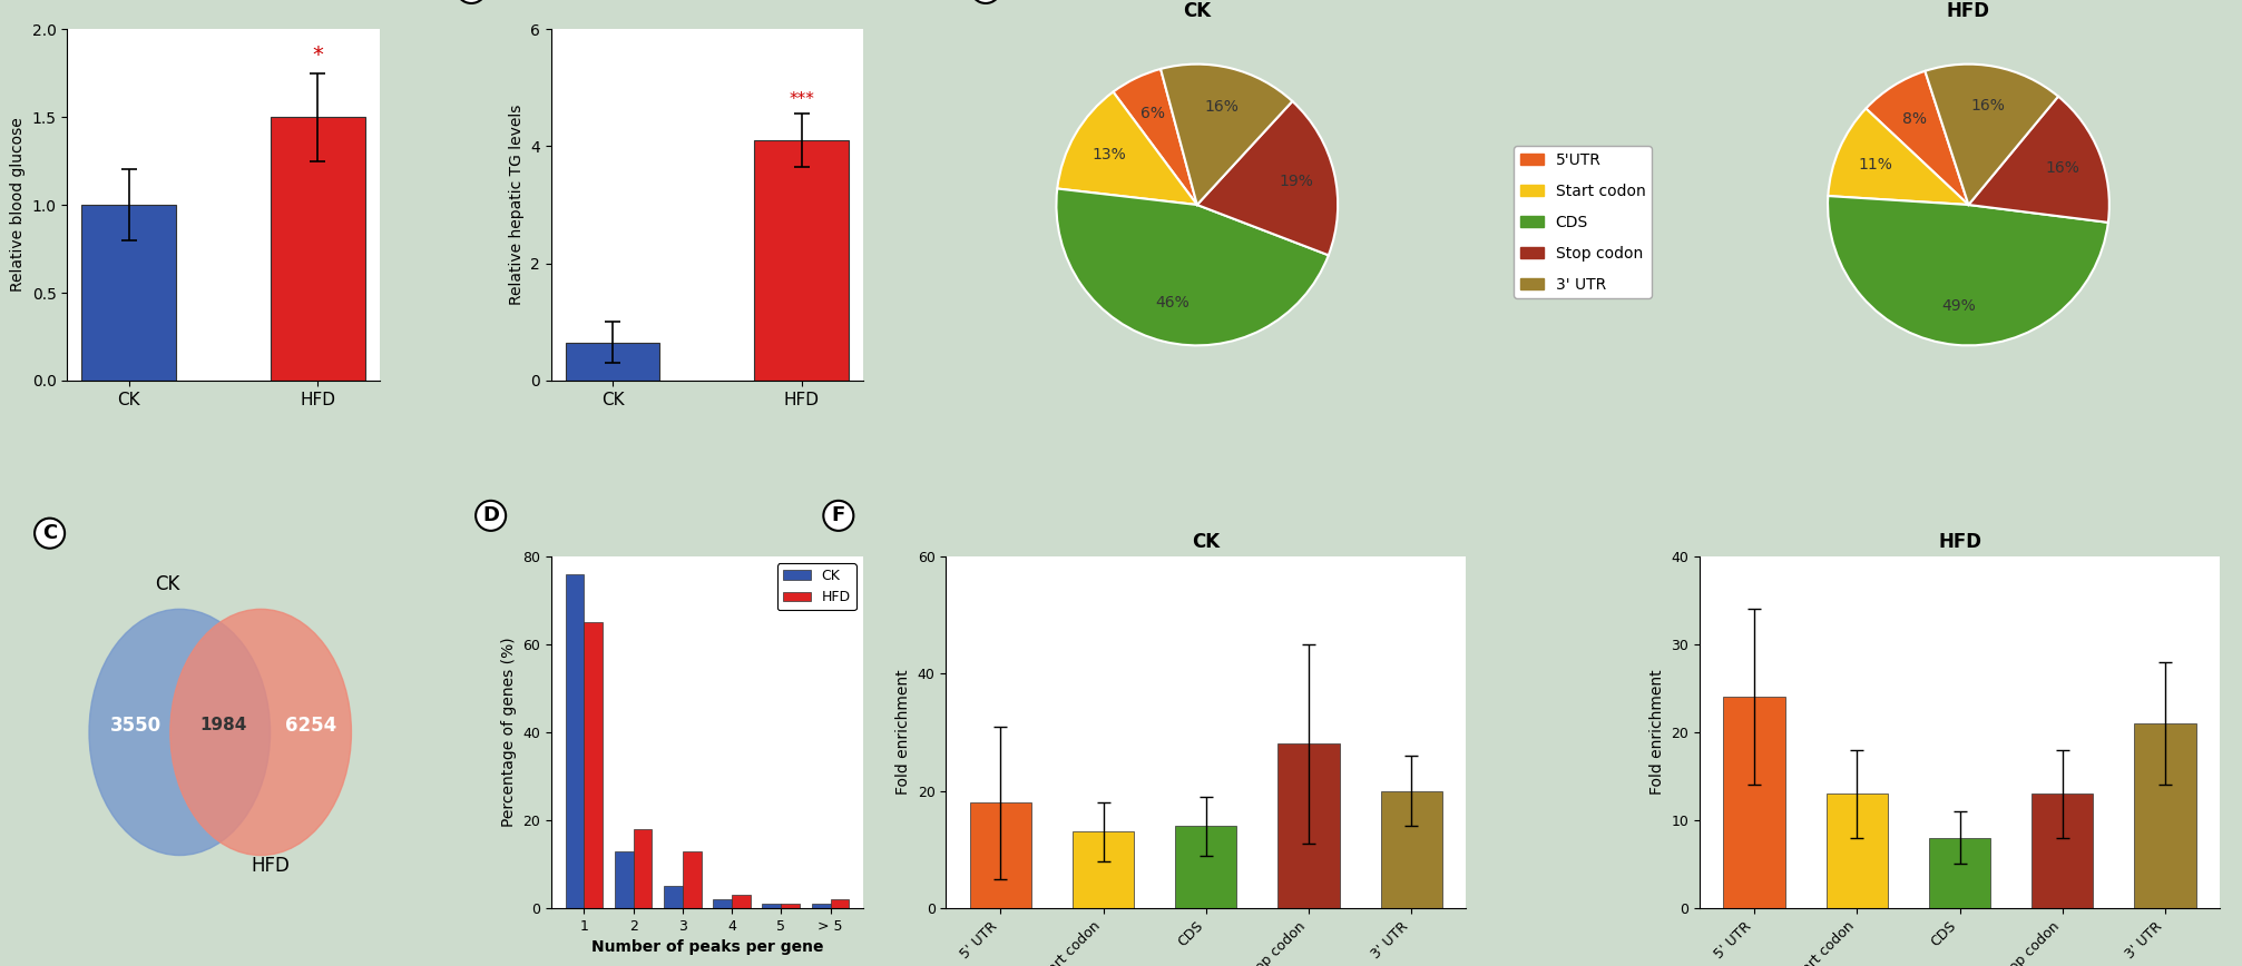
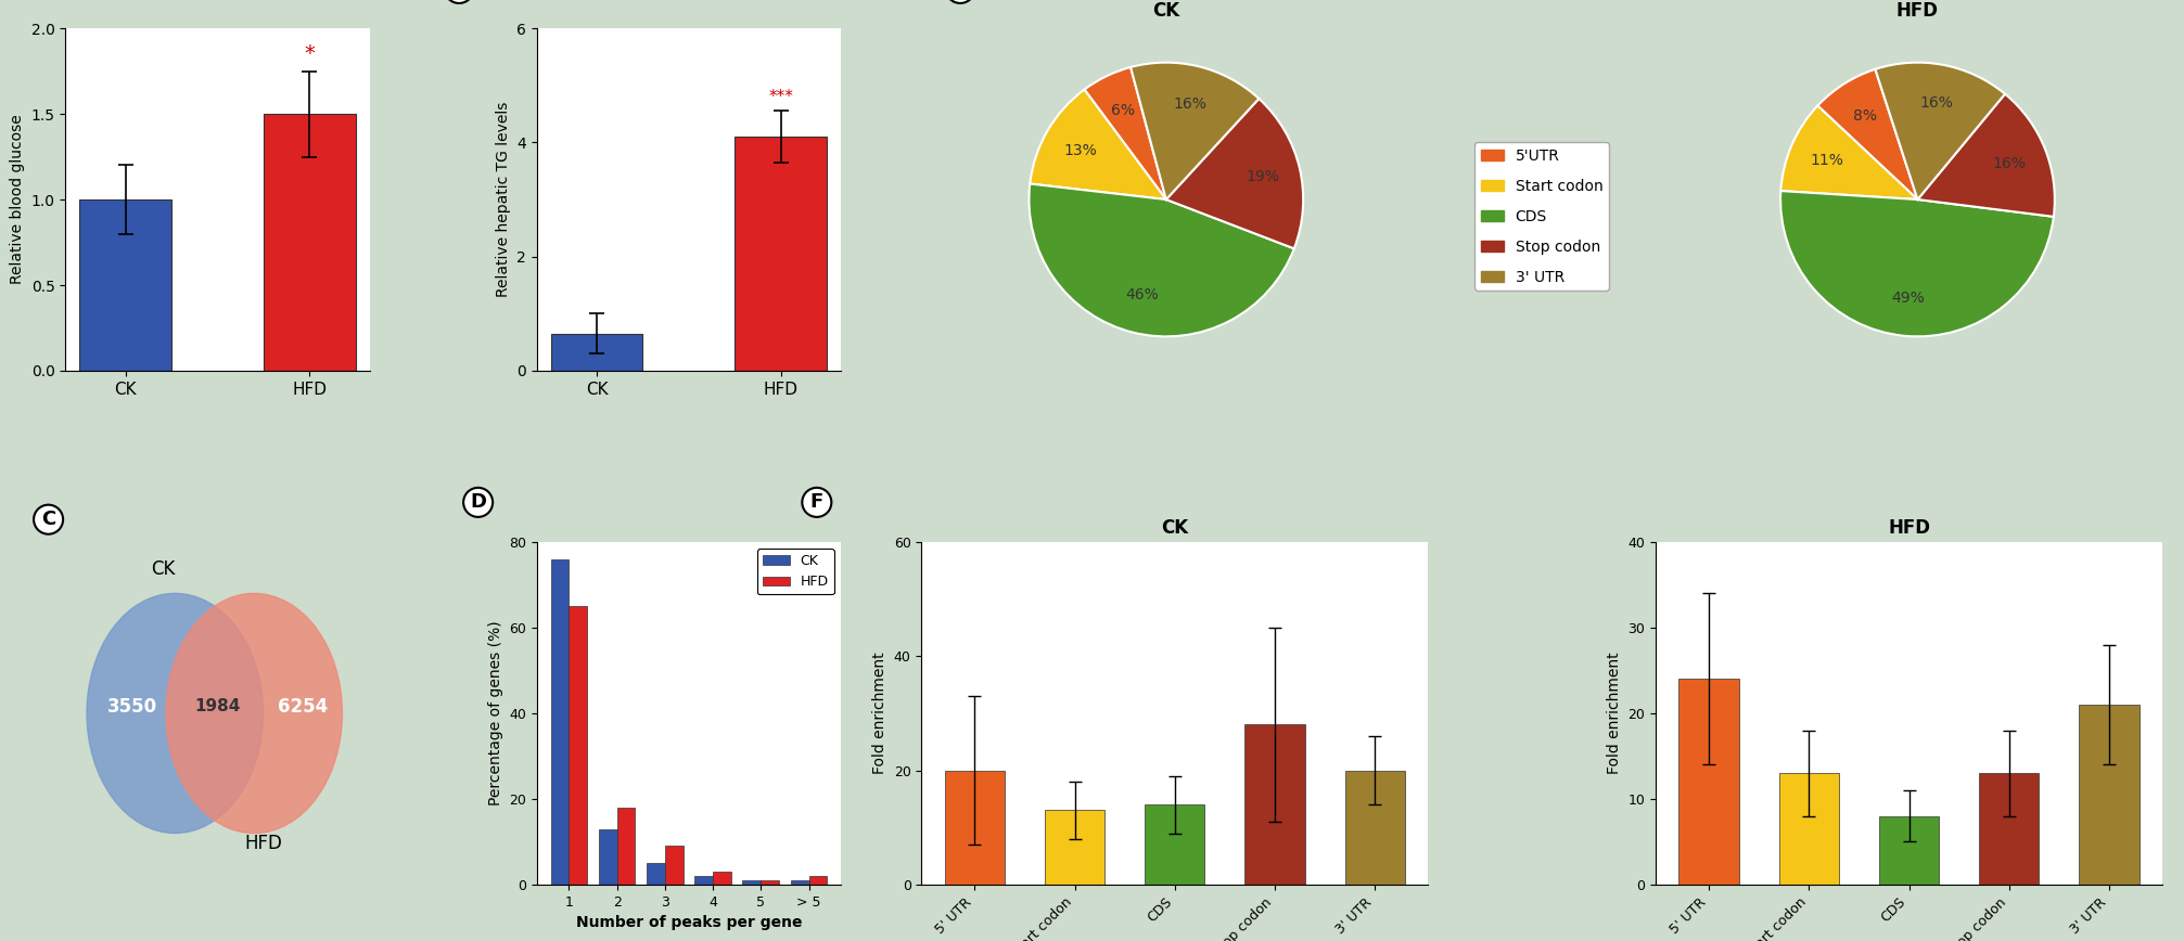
HFD/3: 13 -> 9
CK/5' UTR: 18 -> 20
